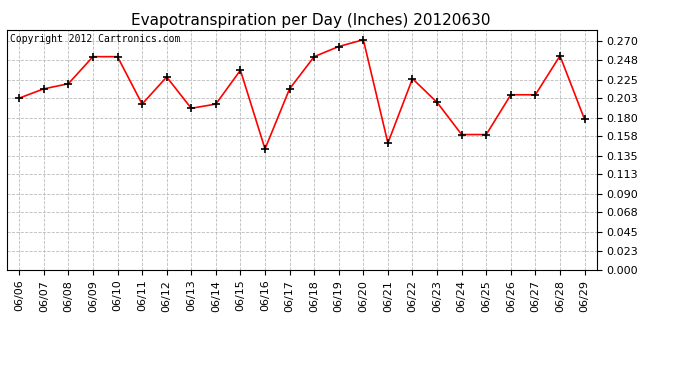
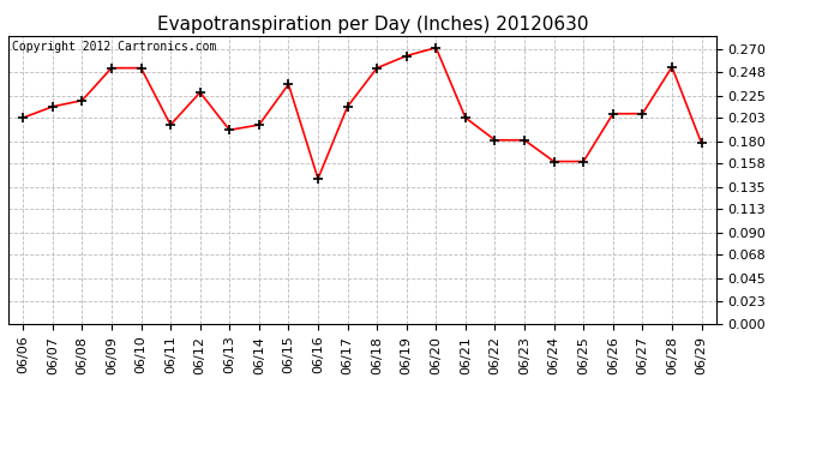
06/21: 0.150 -> 0.203
06/22: 0.226 -> 0.181
06/23: 0.198 -> 0.181
